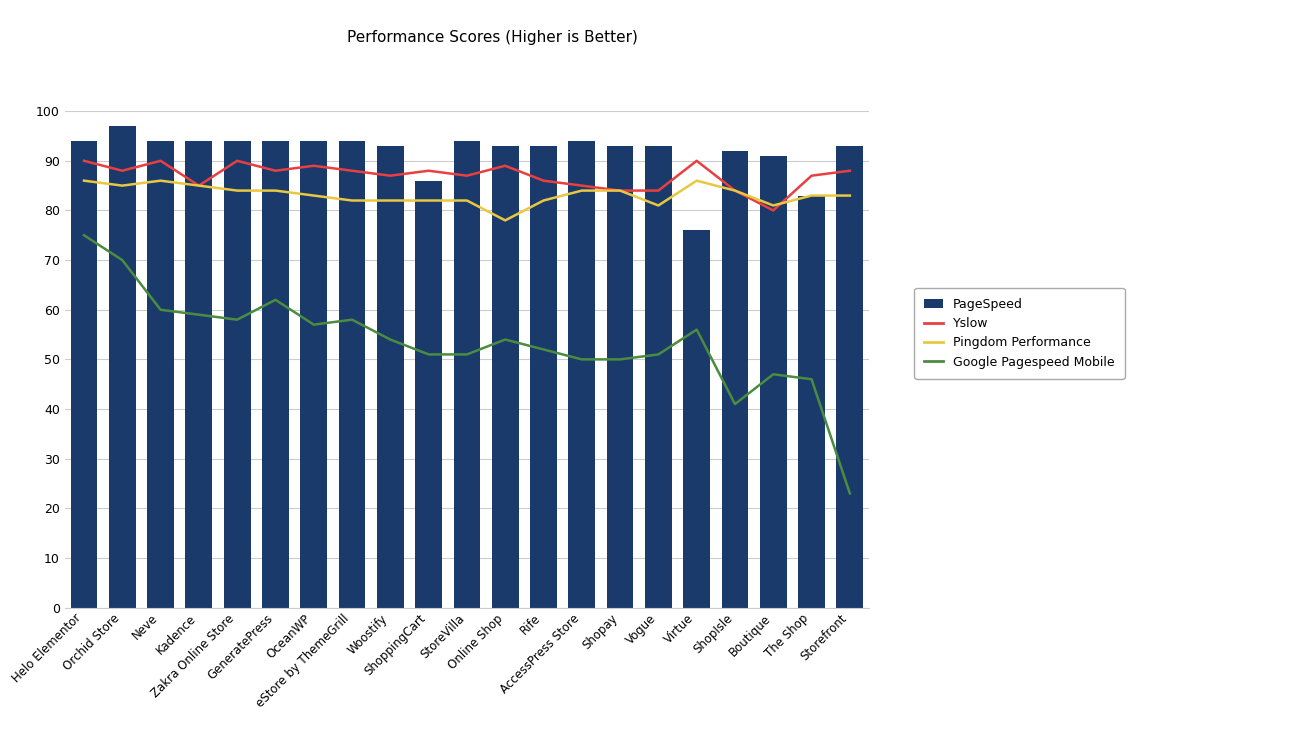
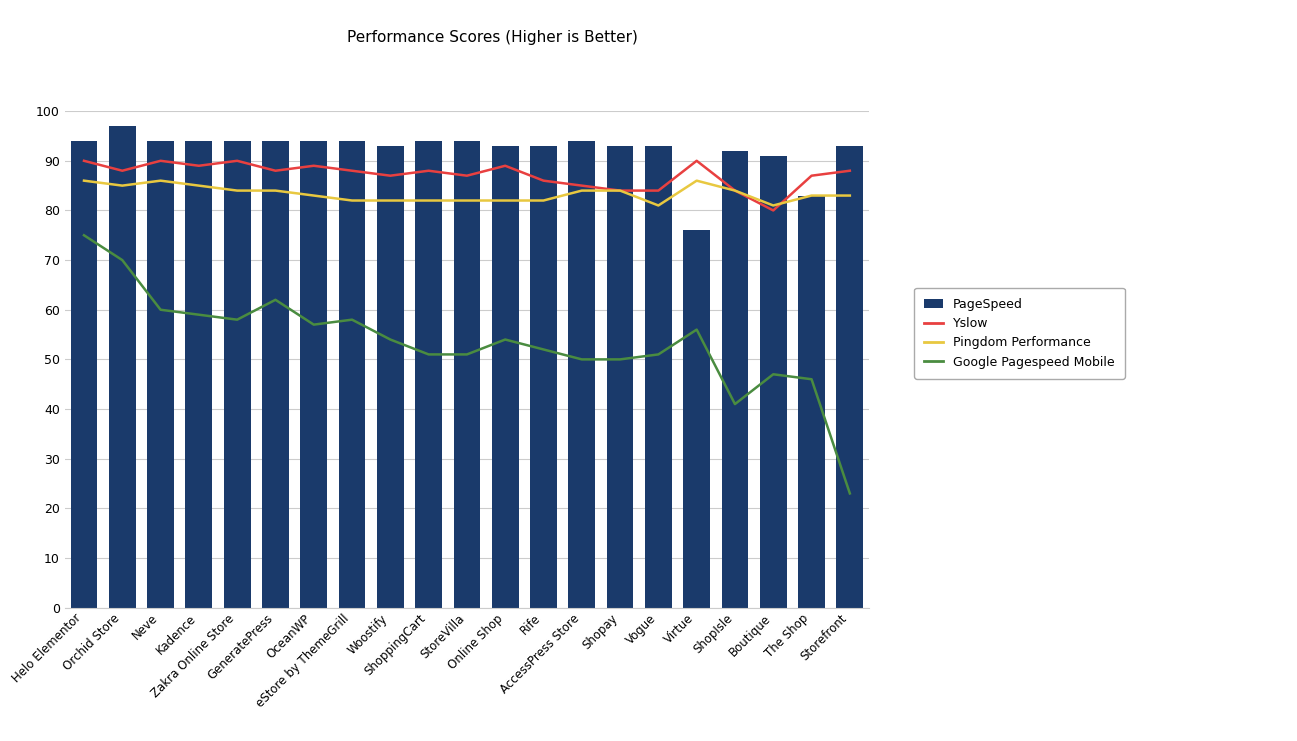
Yslow/Kadence: 85 -> 89
PageSpeed/ShoppingCart: 86 -> 94
Pingdom Performance/Online Shop: 78 -> 82
